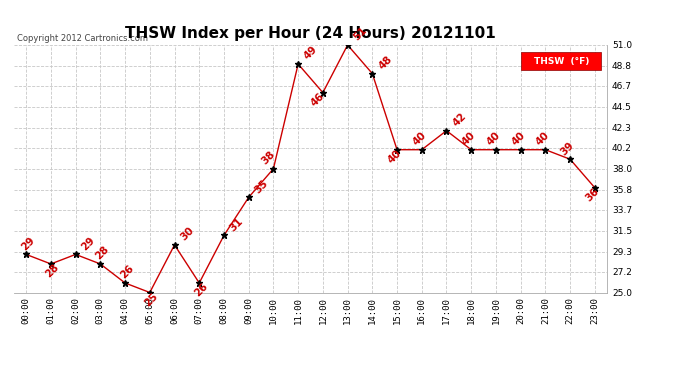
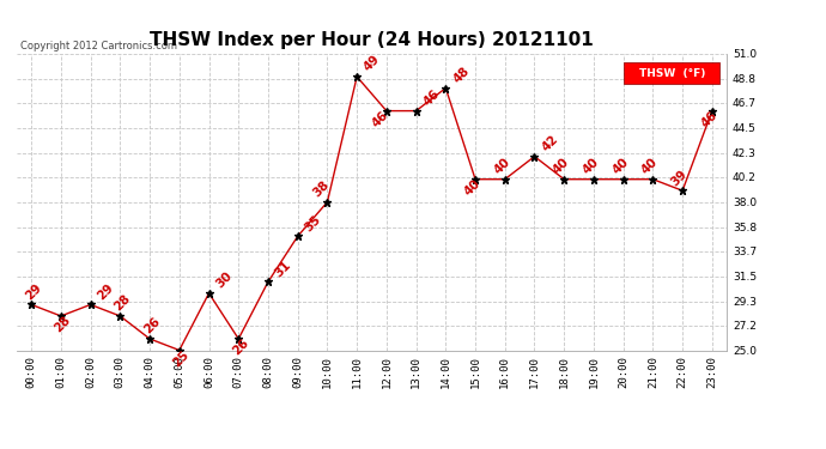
13:00: 51 -> 46
23:00: 36 -> 46
